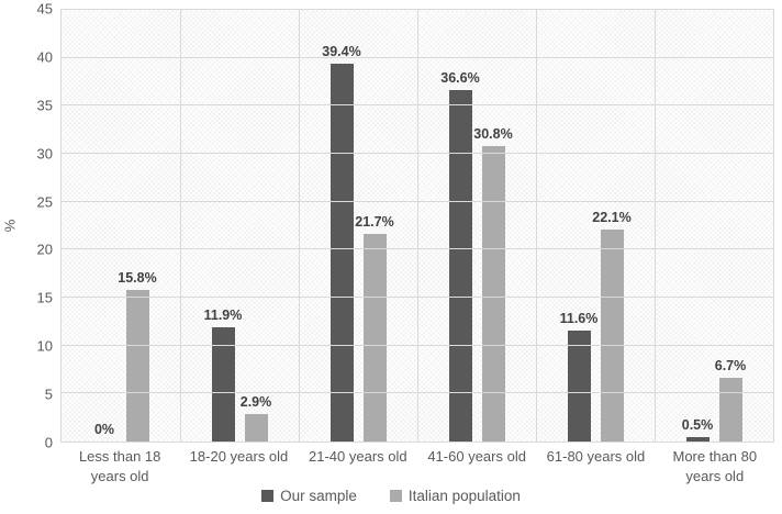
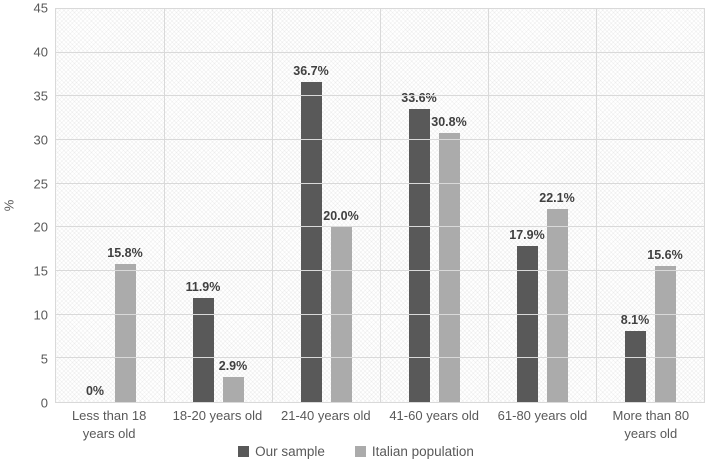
Our sample/21-40 years old: 39.4% -> 36.7%
Italian population/21-40 years old: 21.7% -> 20.0%
Our sample/41-60 years old: 36.6% -> 33.6%
Our sample/61-80 years old: 11.6% -> 17.9%
Our sample/More than 80 years old: 0.5% -> 8.1%
Italian population/More than 80 years old: 6.7% -> 15.6%
